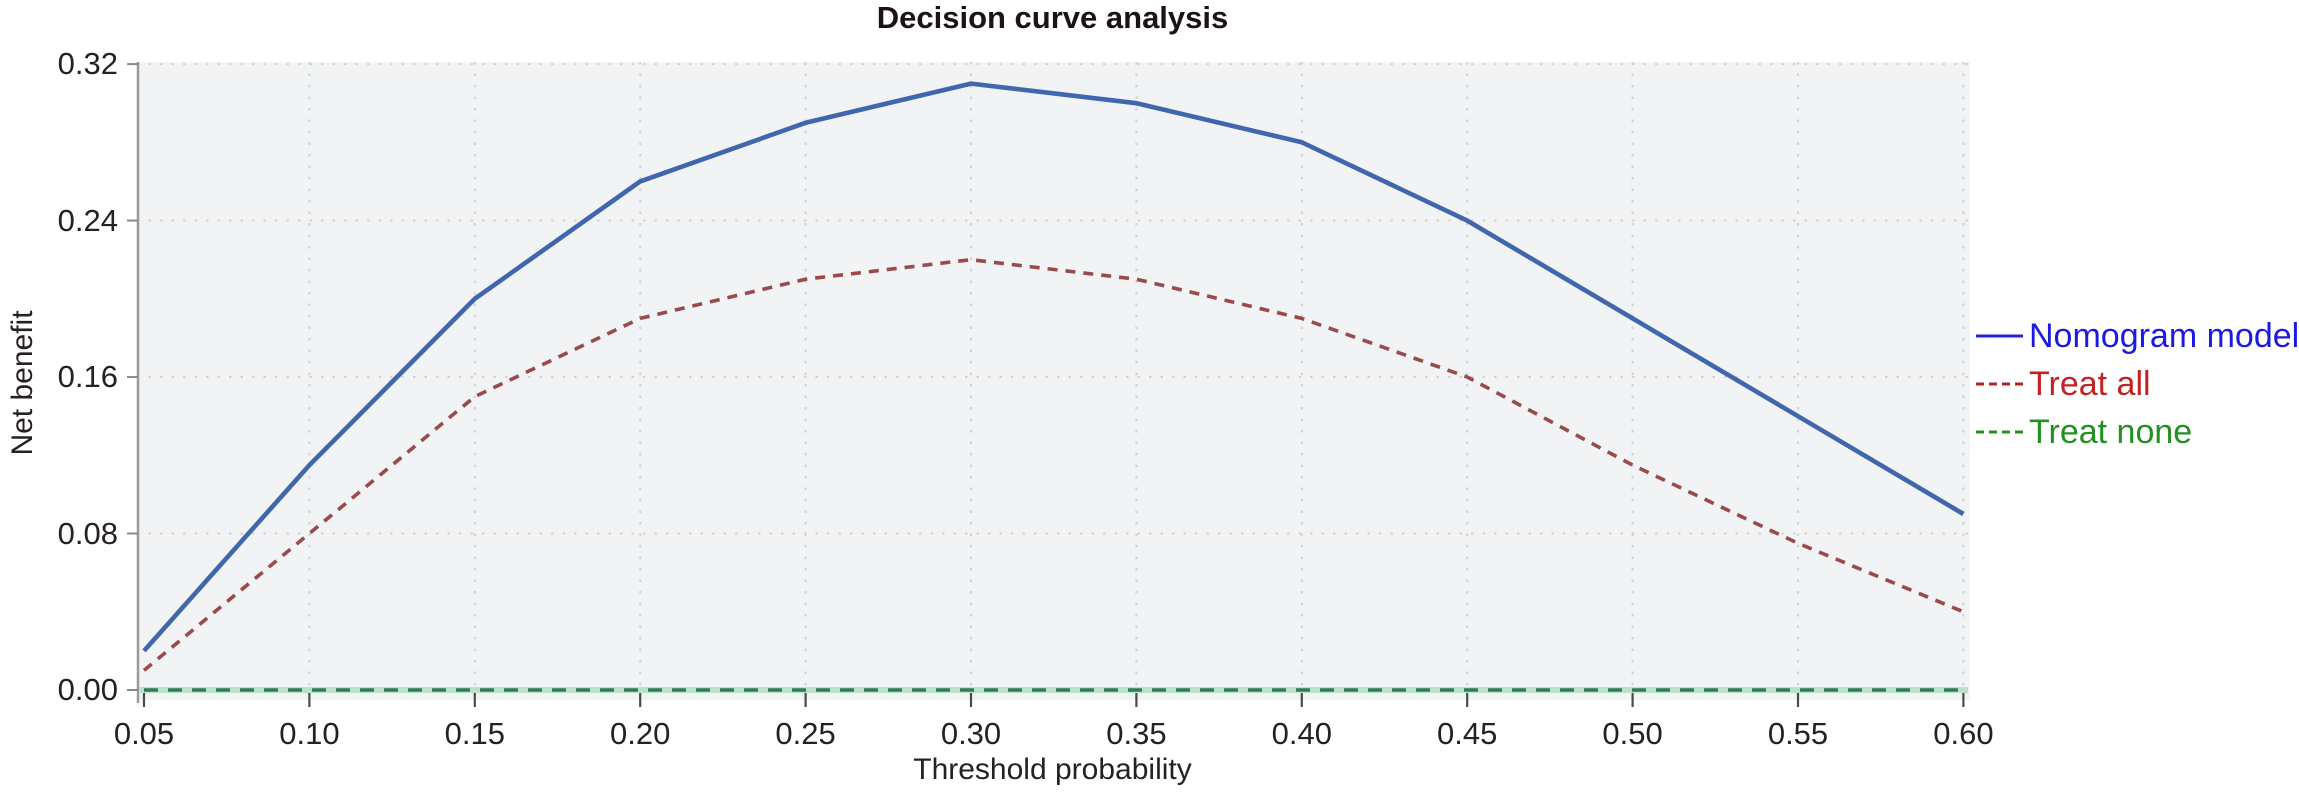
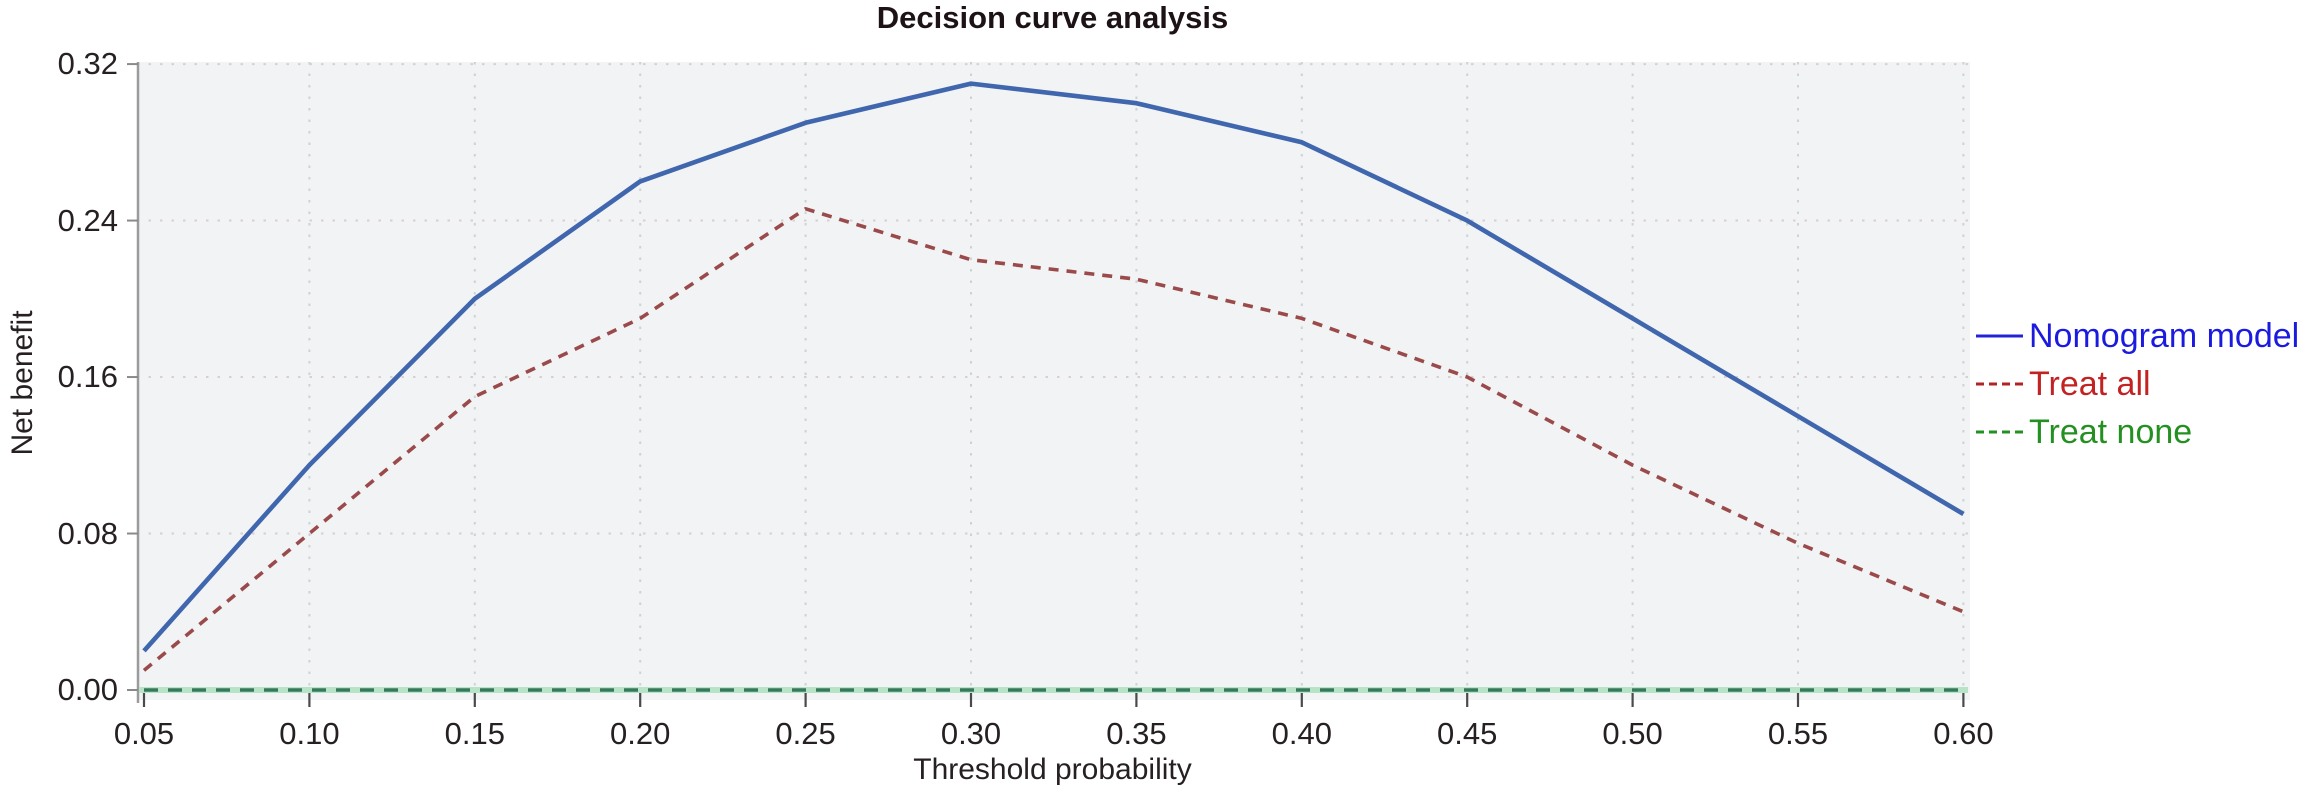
Treat all/0.25: 0.210 -> 0.246
